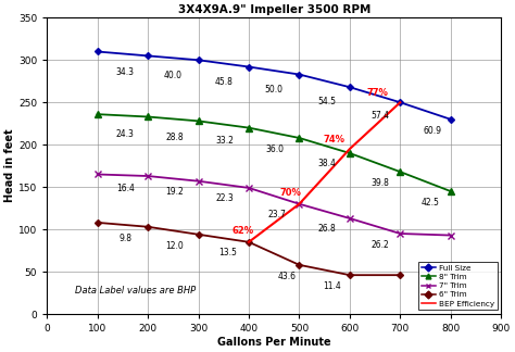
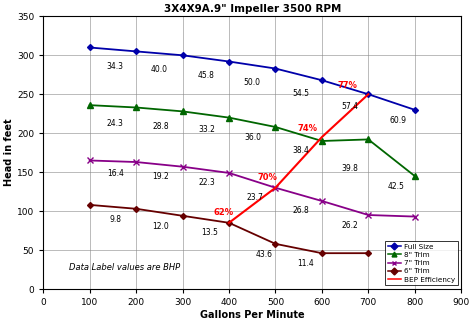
8" Trim/700: 168 -> 192
